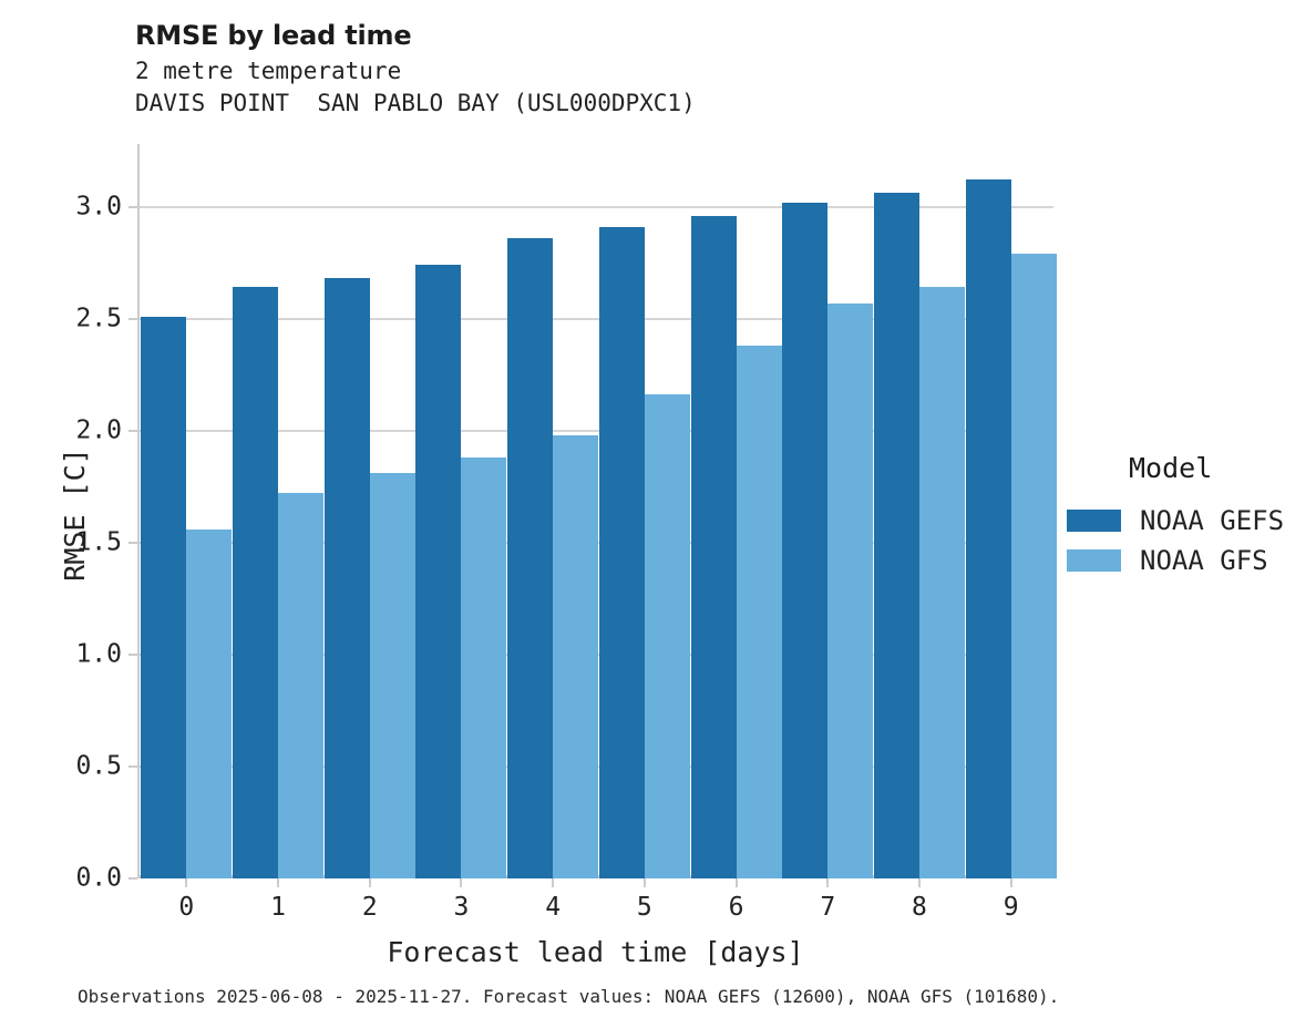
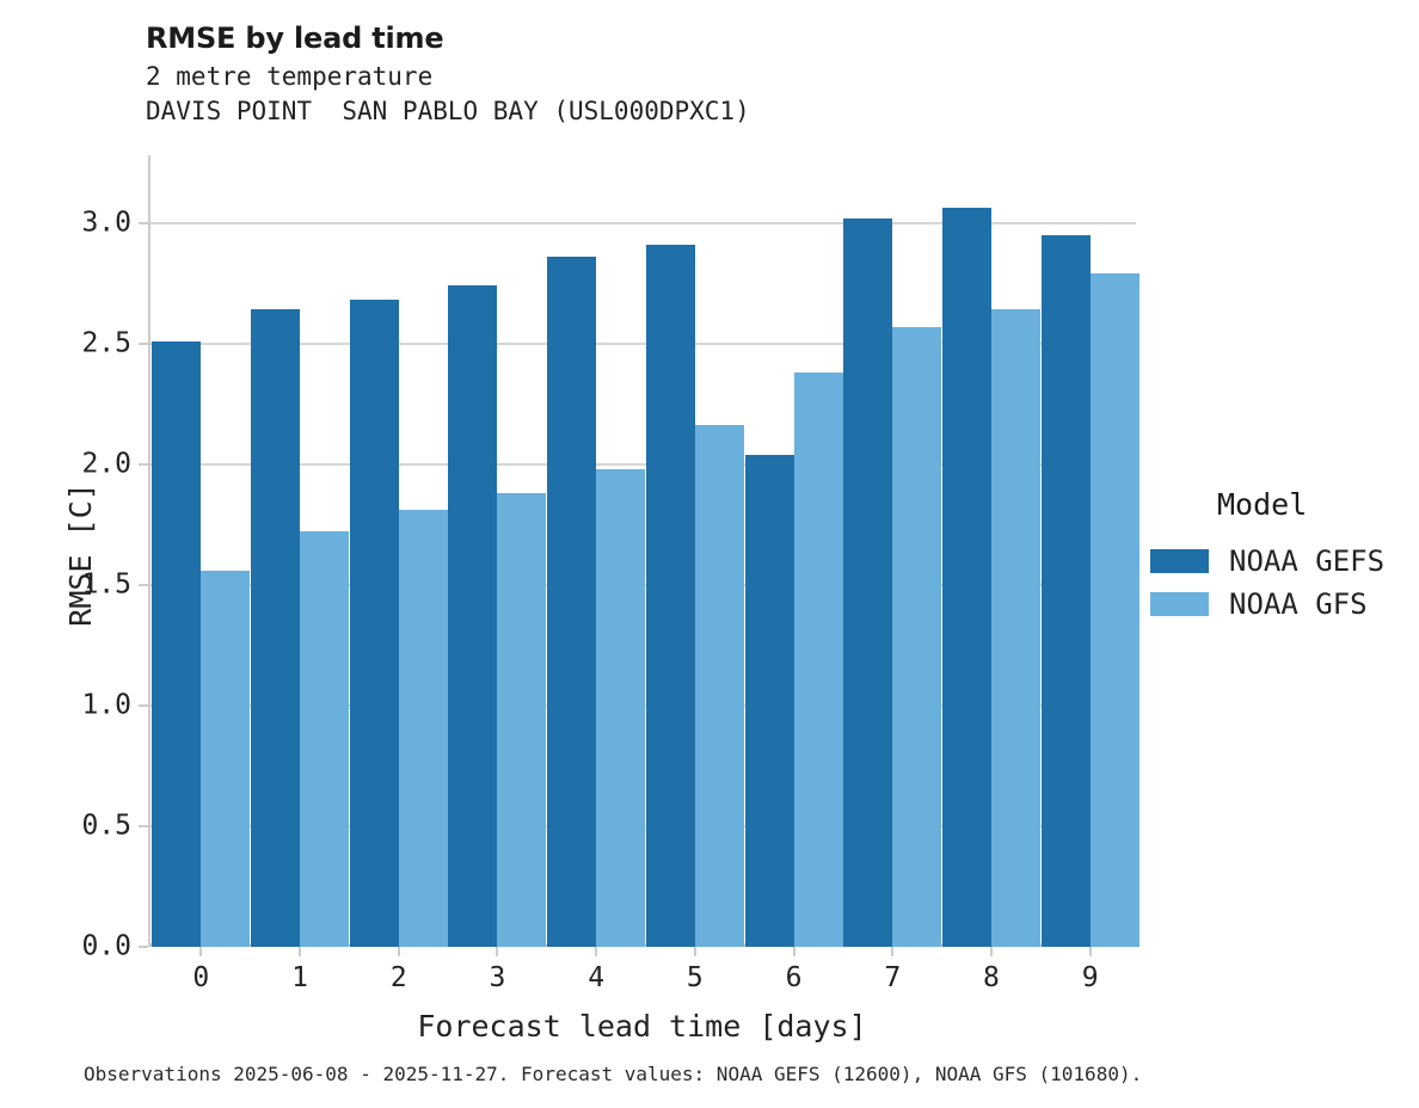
NOAA GEFS/6: 2.96 -> 2.04
NOAA GEFS/9: 3.12 -> 2.95
